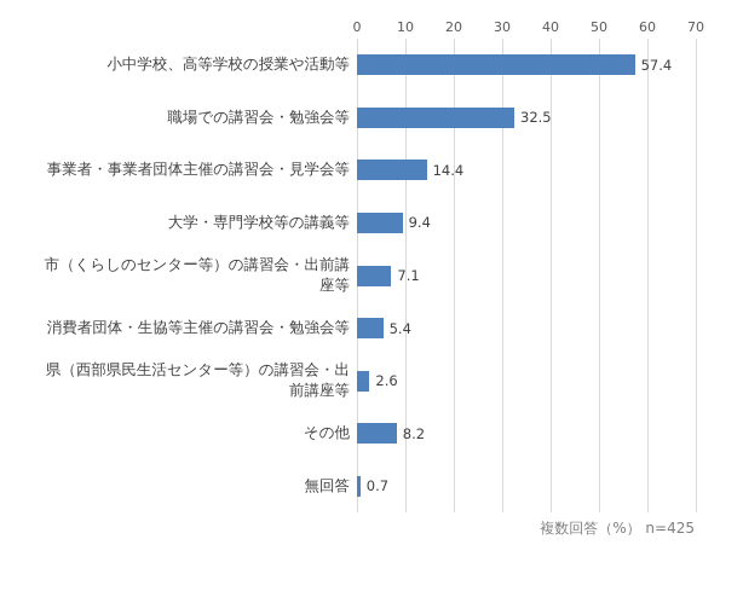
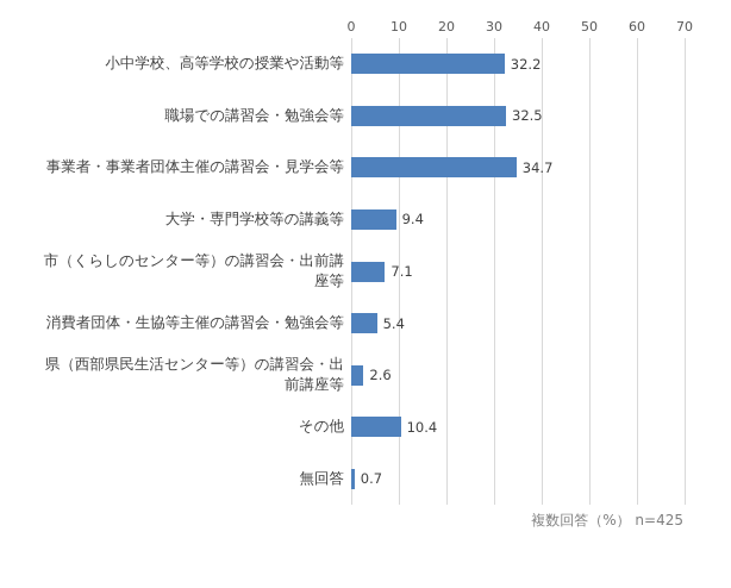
小中学校、高等学校の授業や活動等: 57.4 -> 32.2
事業者・事業者団体主催の講習会・見学会等: 14.4 -> 34.7
その他: 8.2 -> 10.4
